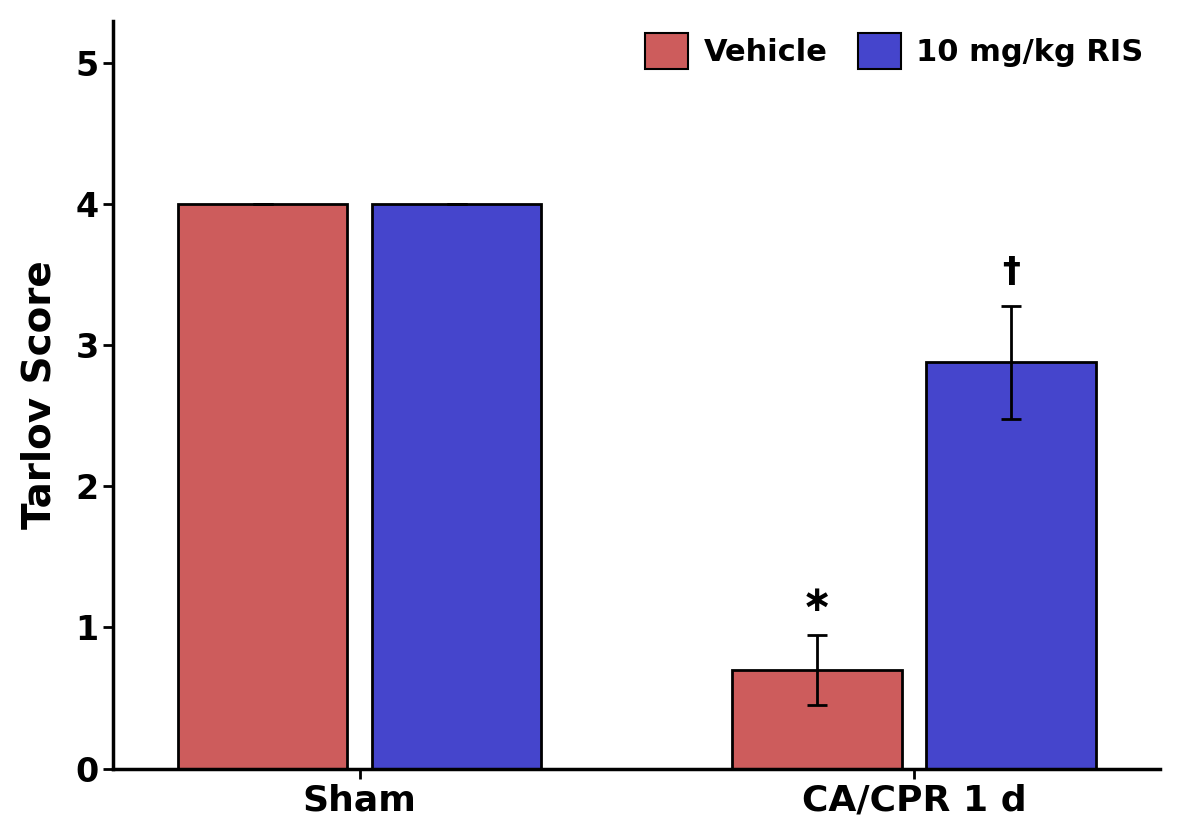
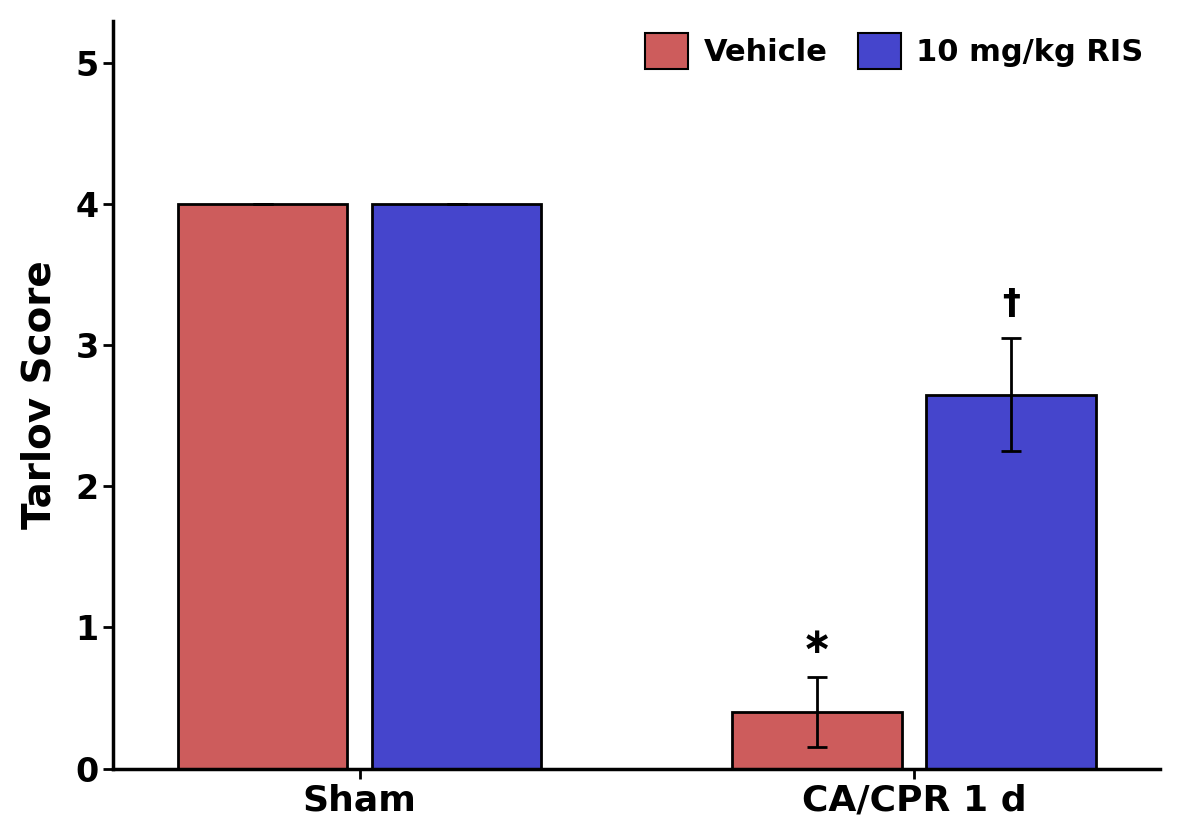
Vehicle/CA/CPR 1 d: 0.7 -> 0.4
10 mg/kg RIS/CA/CPR 1 d: 2.88 -> 2.65
